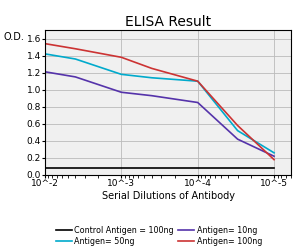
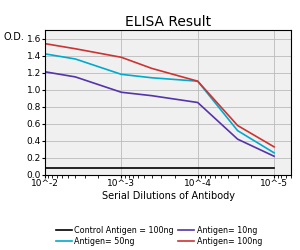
Antigen= 100ng/10^-5: 0.18 -> 0.33
